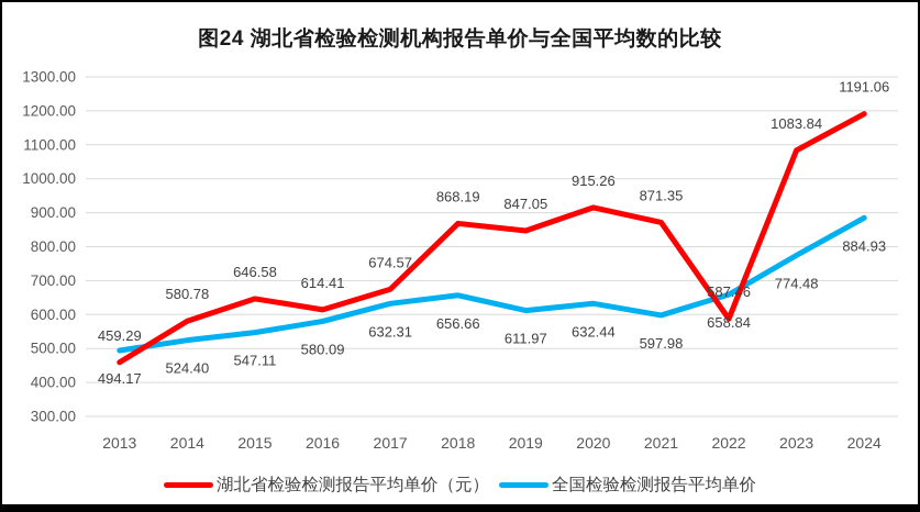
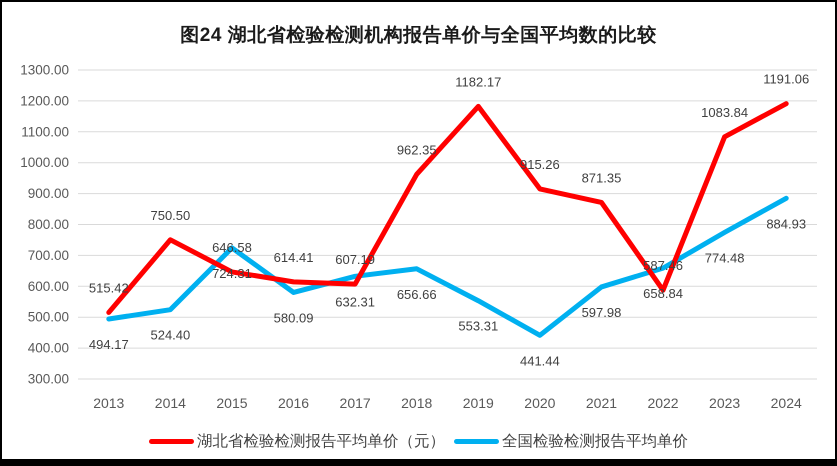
湖北省检验检测报告平均单价（元）/2013: 459.29 -> 515.42
湖北省检验检测报告平均单价（元）/2014: 580.78 -> 750.50
全国检验检测报告平均单价/2015: 547.11 -> 724.31
湖北省检验检测报告平均单价（元）/2017: 674.57 -> 607.19
湖北省检验检测报告平均单价（元）/2018: 868.19 -> 962.35
湖北省检验检测报告平均单价（元）/2019: 847.05 -> 1182.17
全国检验检测报告平均单价/2019: 611.97 -> 553.31
全国检验检测报告平均单价/2020: 632.44 -> 441.44
